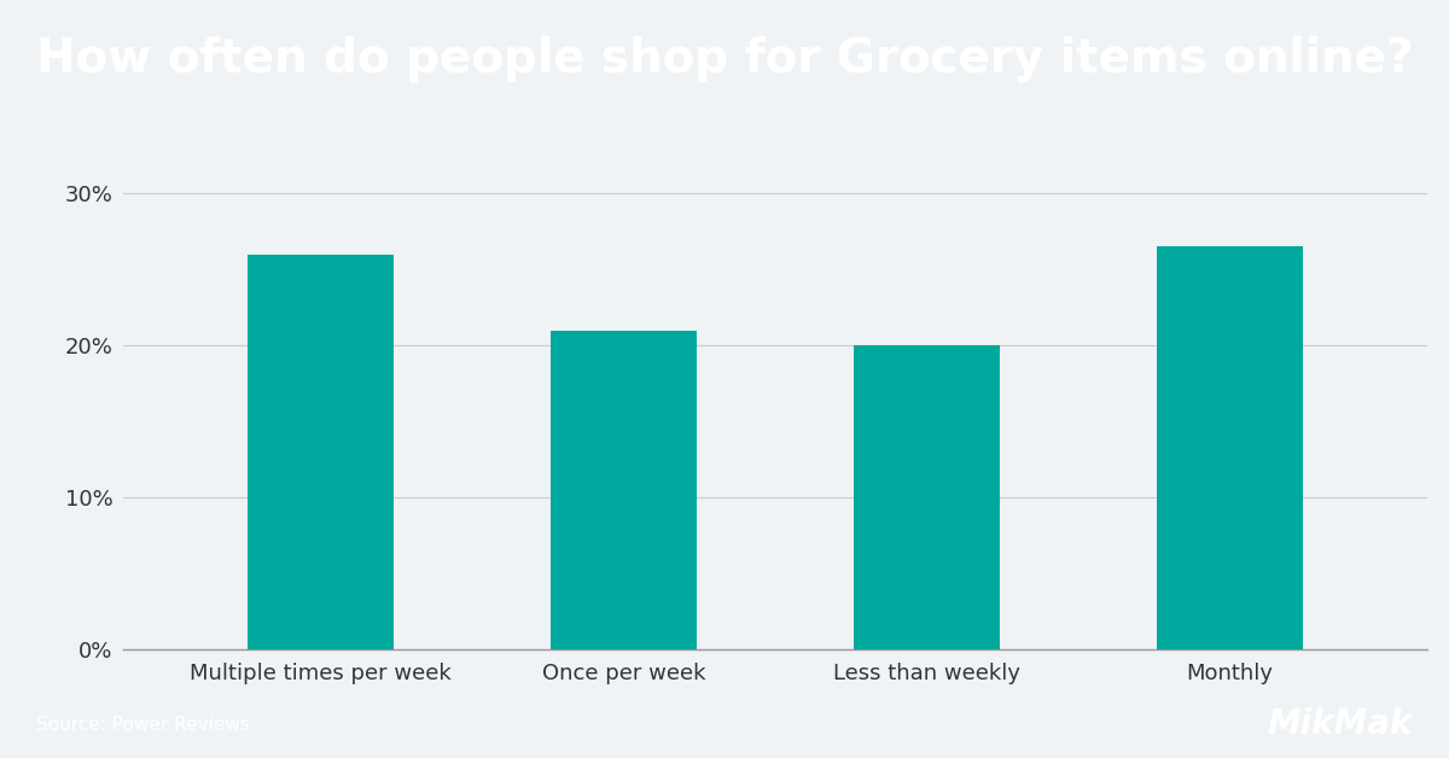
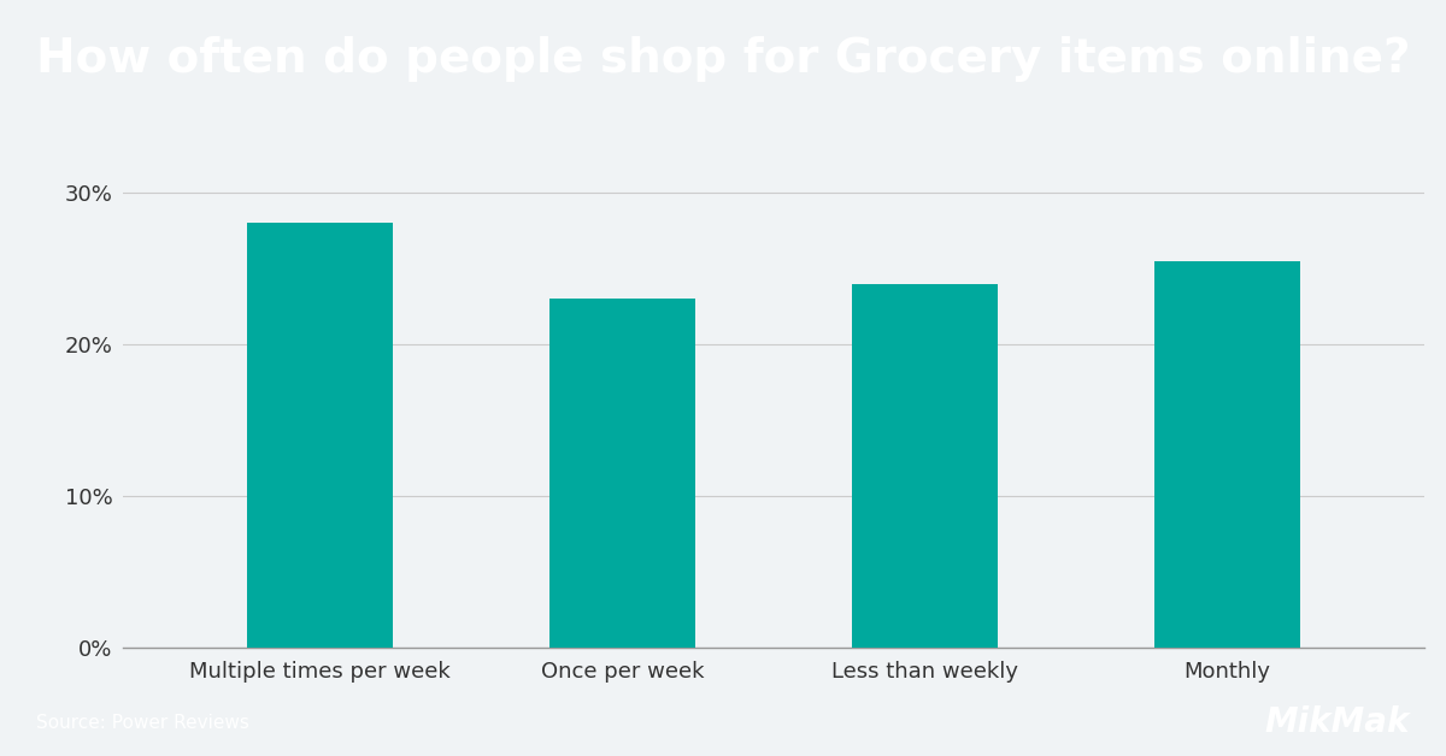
Multiple times per week: 26.0% -> 28.0%
Once per week: 21.0% -> 23.0%
Less than weekly: 20.0% -> 24.0%
Monthly: 26.5% -> 25.5%
